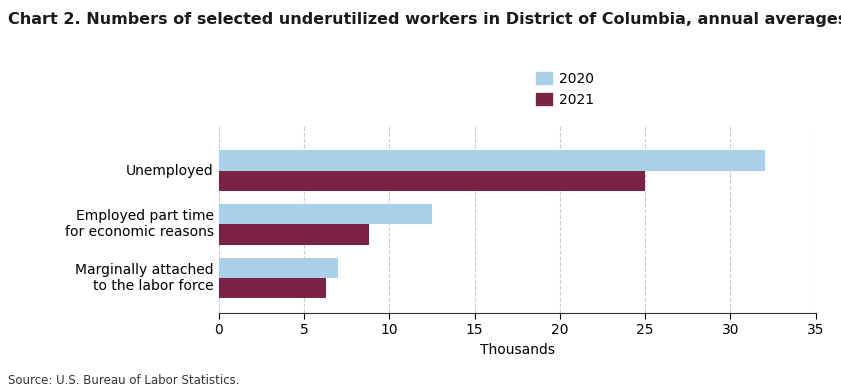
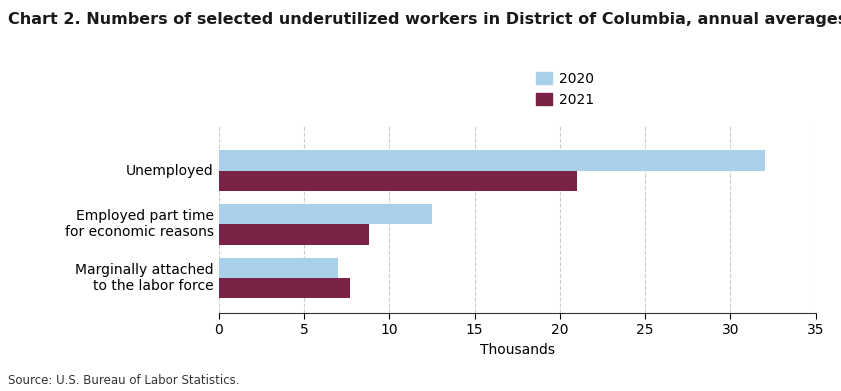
2021/Unemployed: 25.0 -> 21.0
2021/Marginally attached to the labor force: 6.3 -> 7.7
